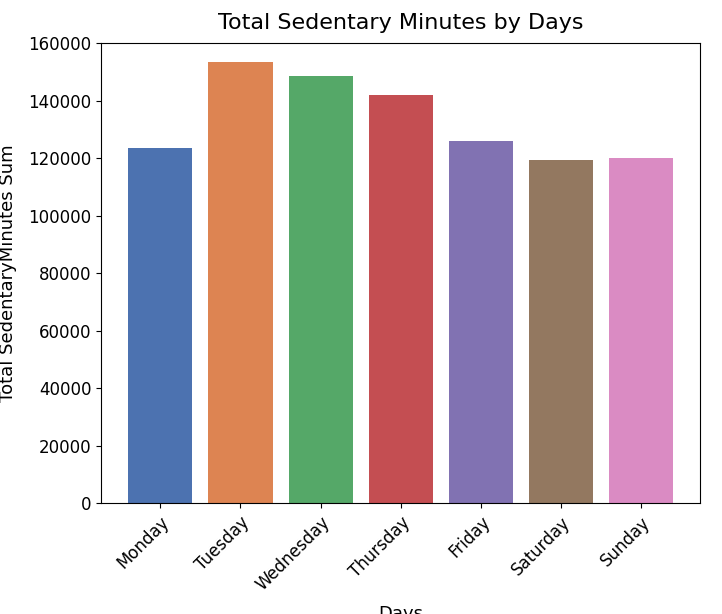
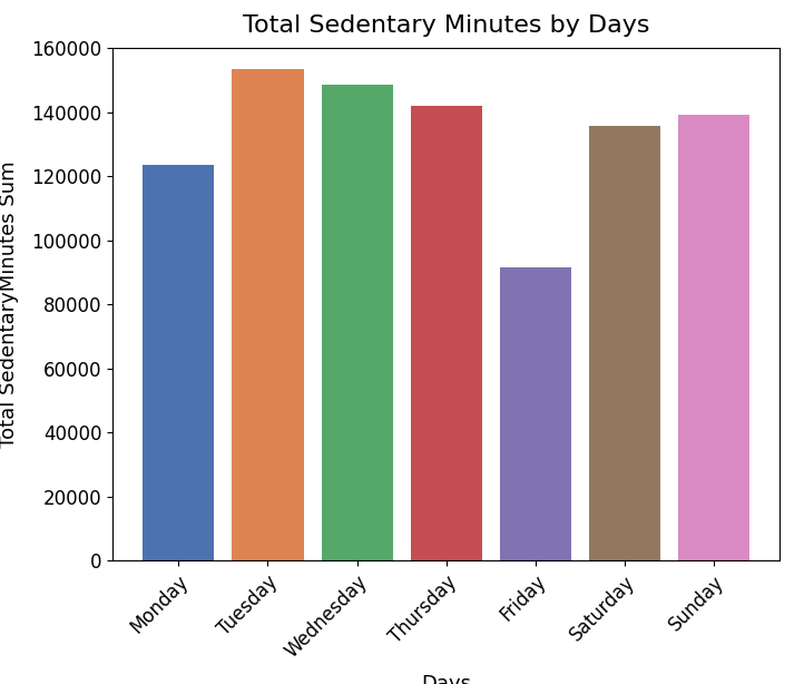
Friday: 126000 -> 91500
Saturday: 119500 -> 135500
Sunday: 120000 -> 139000
